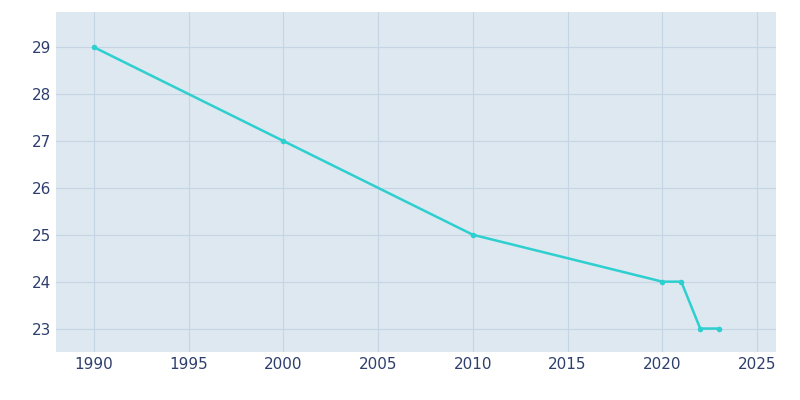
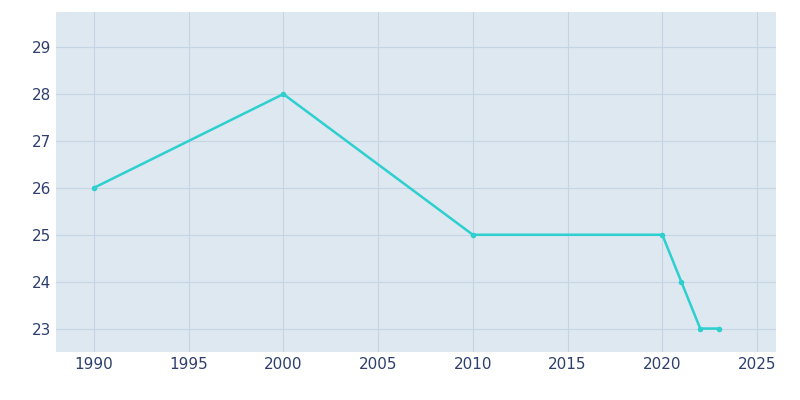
1990: 29 -> 26
2000: 27 -> 28
2020: 24 -> 25
